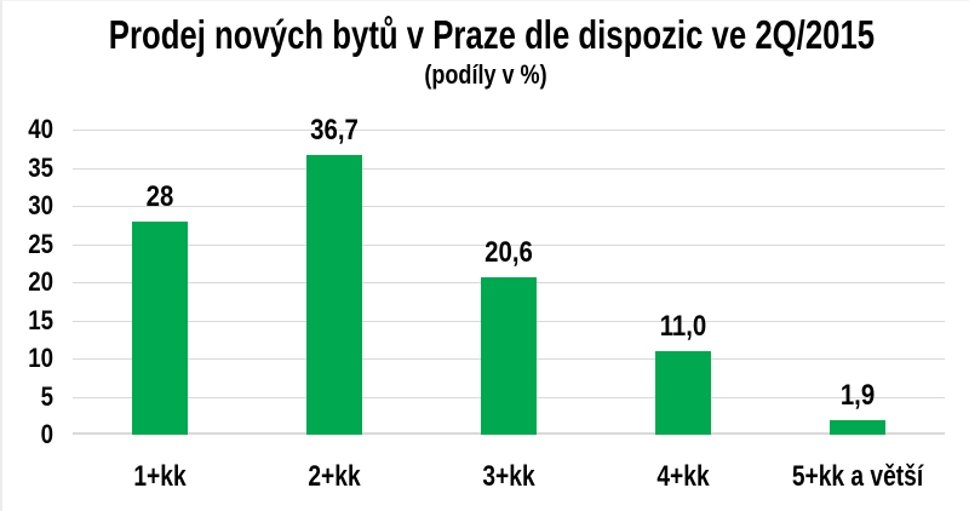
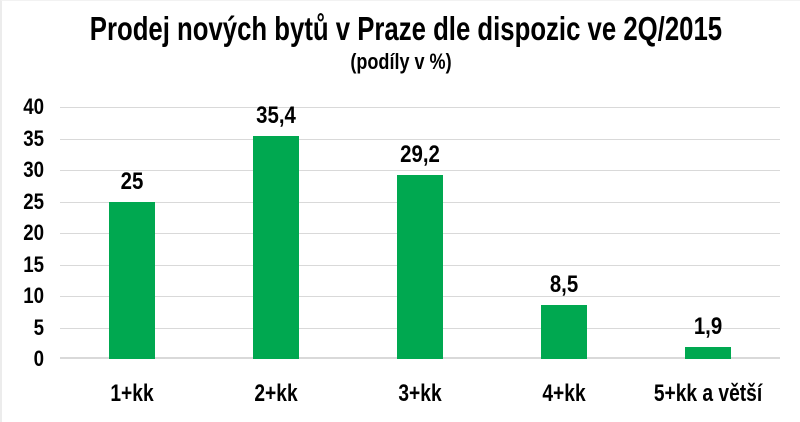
1+kk: 28 -> 25
2+kk: 36,7 -> 35,4
3+kk: 20,6 -> 29,2
4+kk: 11,0 -> 8,5
